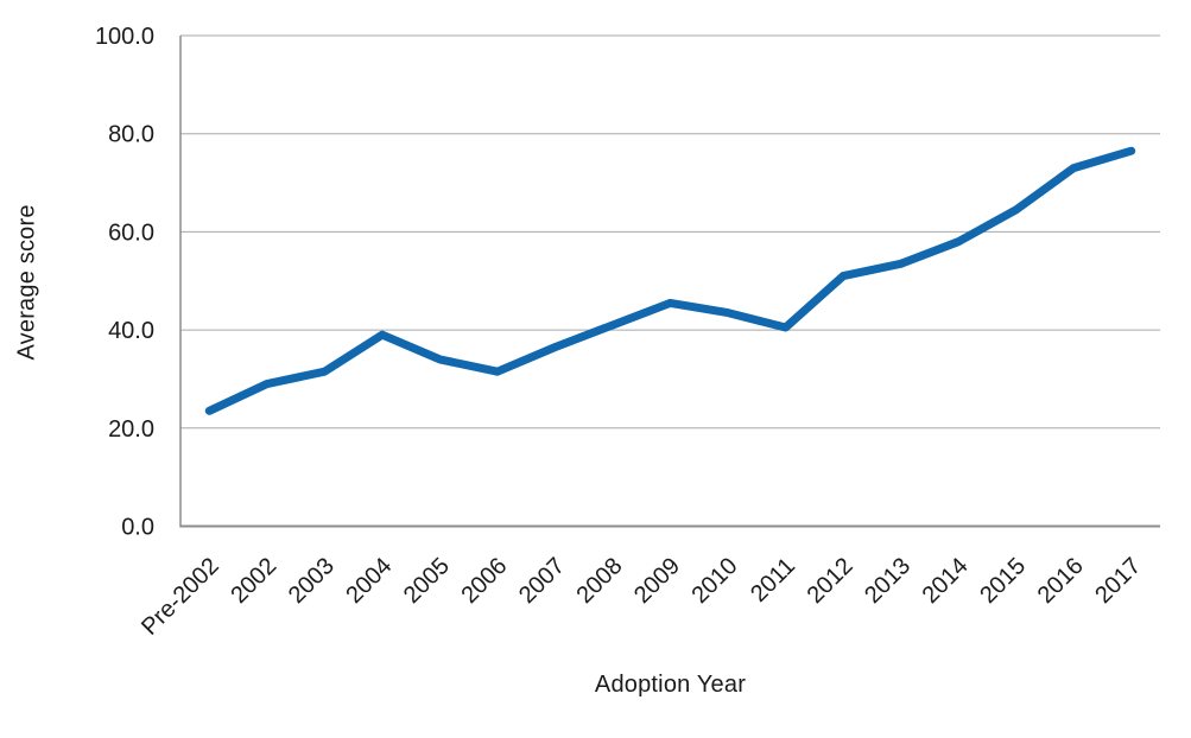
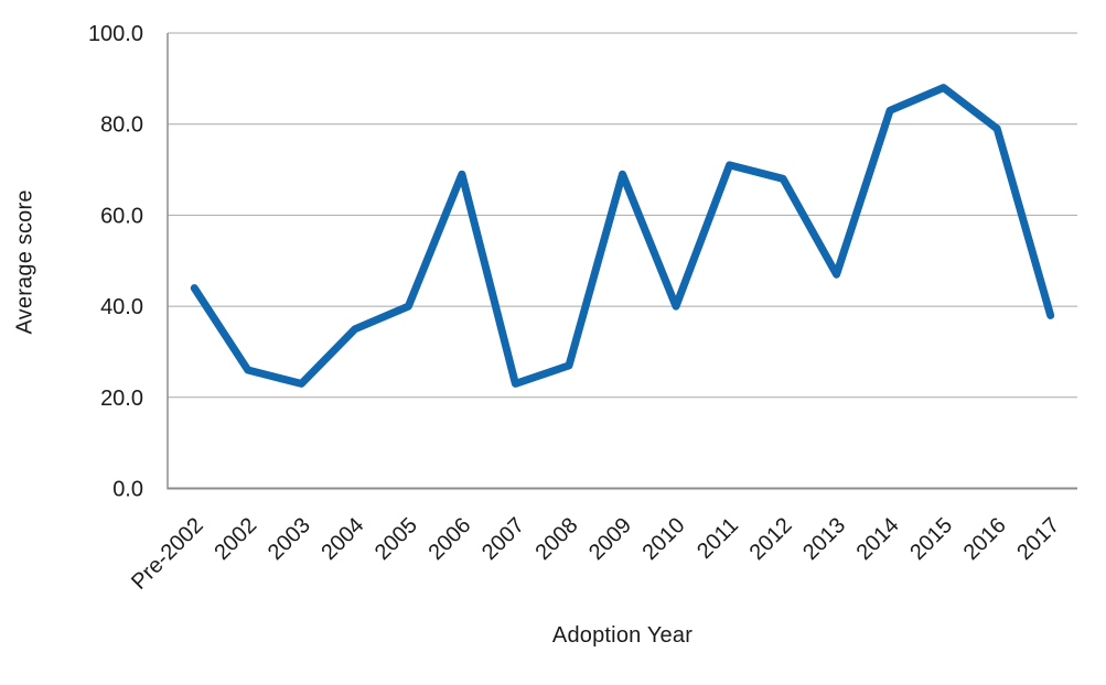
Pre-2002: 24 -> 44
2002: 29 -> 26
2003: 32 -> 23
2004: 39 -> 35
2005: 34 -> 40
2006: 32 -> 69
2007: 36 -> 23
2008: 41 -> 27
2009: 46 -> 69
2010: 44 -> 40
2011: 40 -> 71
2012: 51 -> 68
2013: 54 -> 47
2014: 58 -> 83
2015: 64 -> 88
2016: 73 -> 79
2017: 76 -> 38
